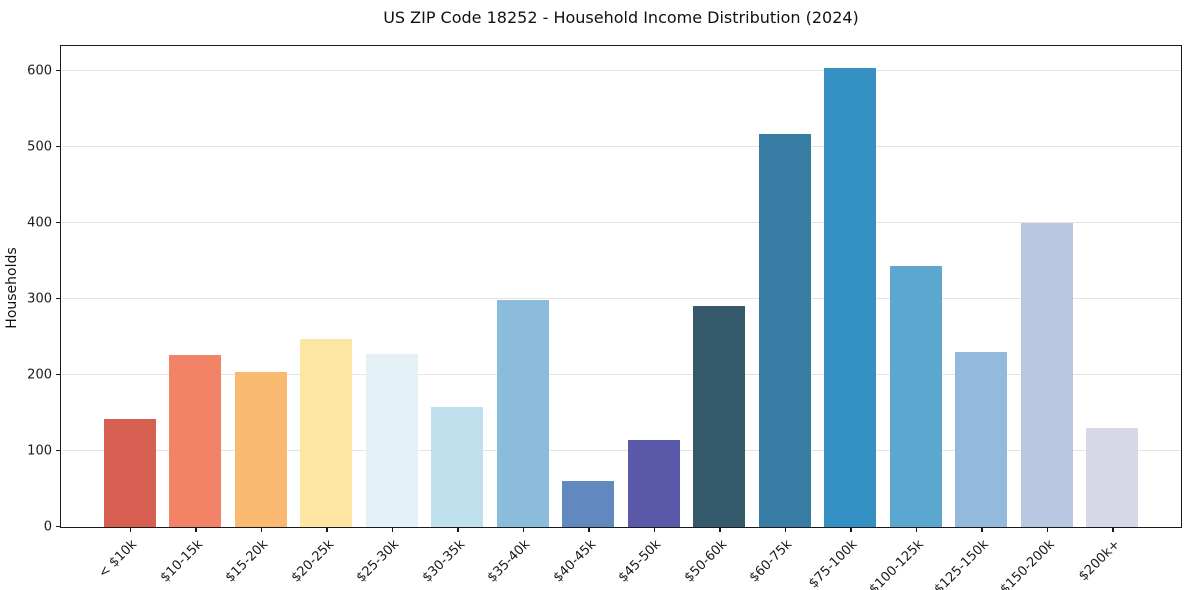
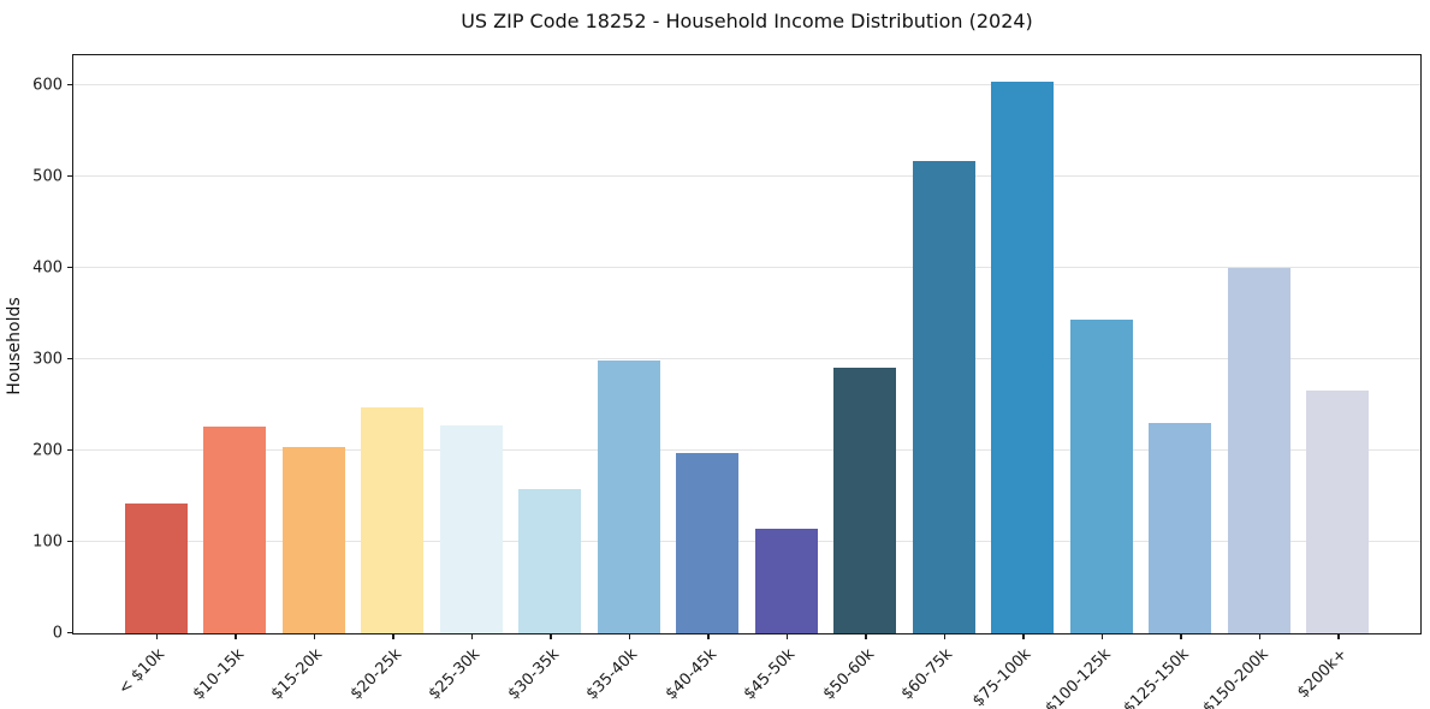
$40-45k: 60 -> 200
$200k+: 130 -> 260
